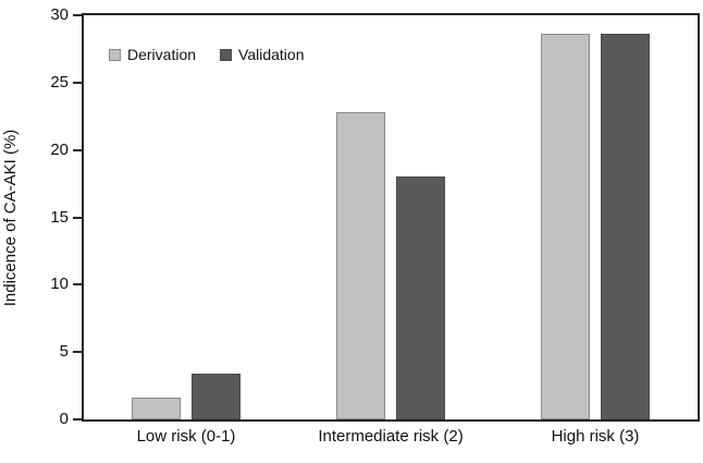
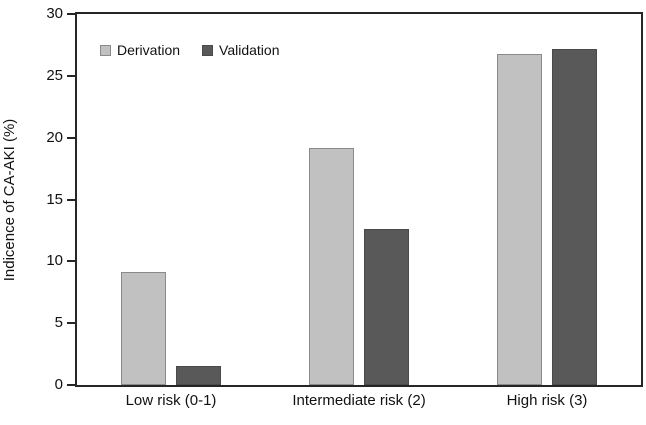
Derivation/Low risk (0-1): 1.6 -> 9.1
Validation/Low risk (0-1): 3.4 -> 1.5
Derivation/Intermediate risk (2): 22.8 -> 19.2
Validation/Intermediate risk (2): 18.0 -> 12.6
Derivation/High risk (3): 28.6 -> 26.8
Validation/High risk (3): 28.6 -> 27.2
